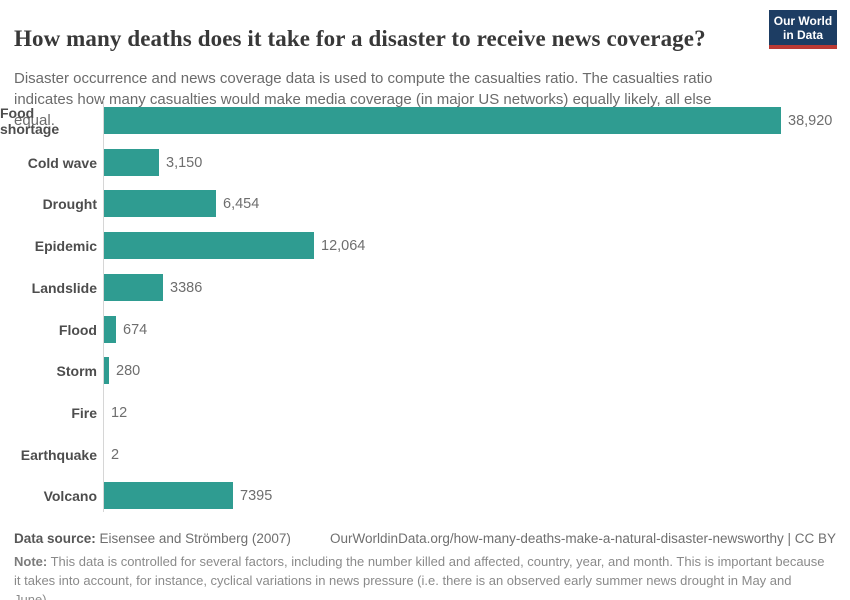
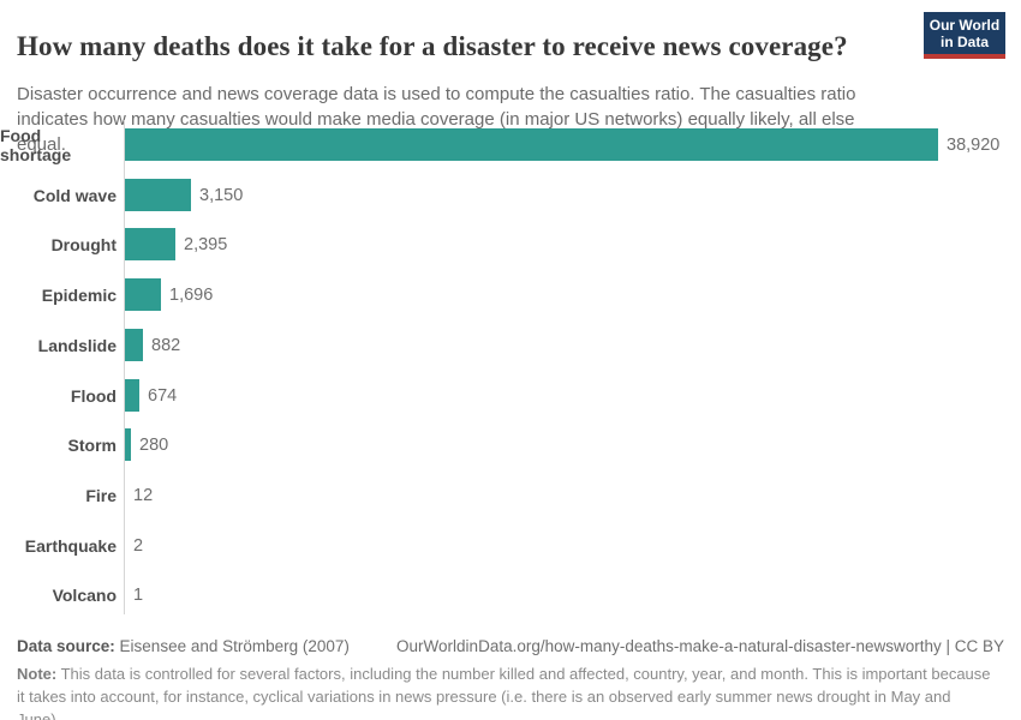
Drought: 6,454 -> 2,395
Epidemic: 12,064 -> 1,696
Landslide: 3386 -> 882
Volcano: 7395 -> 1
